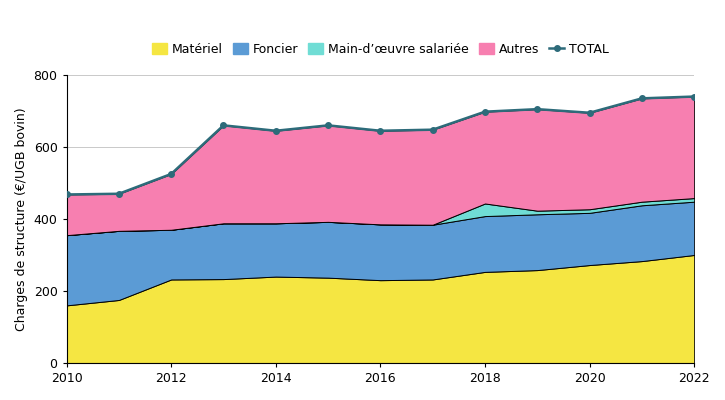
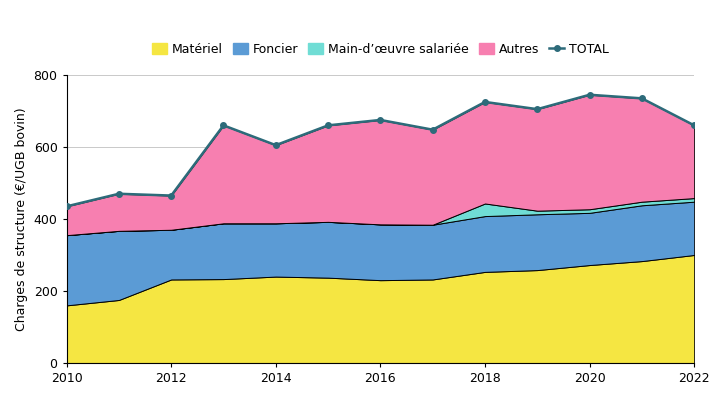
TOTAL/2010: 468 -> 435
TOTAL/2012: 525 -> 465
TOTAL/2014: 645 -> 605
TOTAL/2016: 645 -> 675
TOTAL/2018: 698 -> 725
TOTAL/2020: 695 -> 745
TOTAL/2022: 740 -> 660
